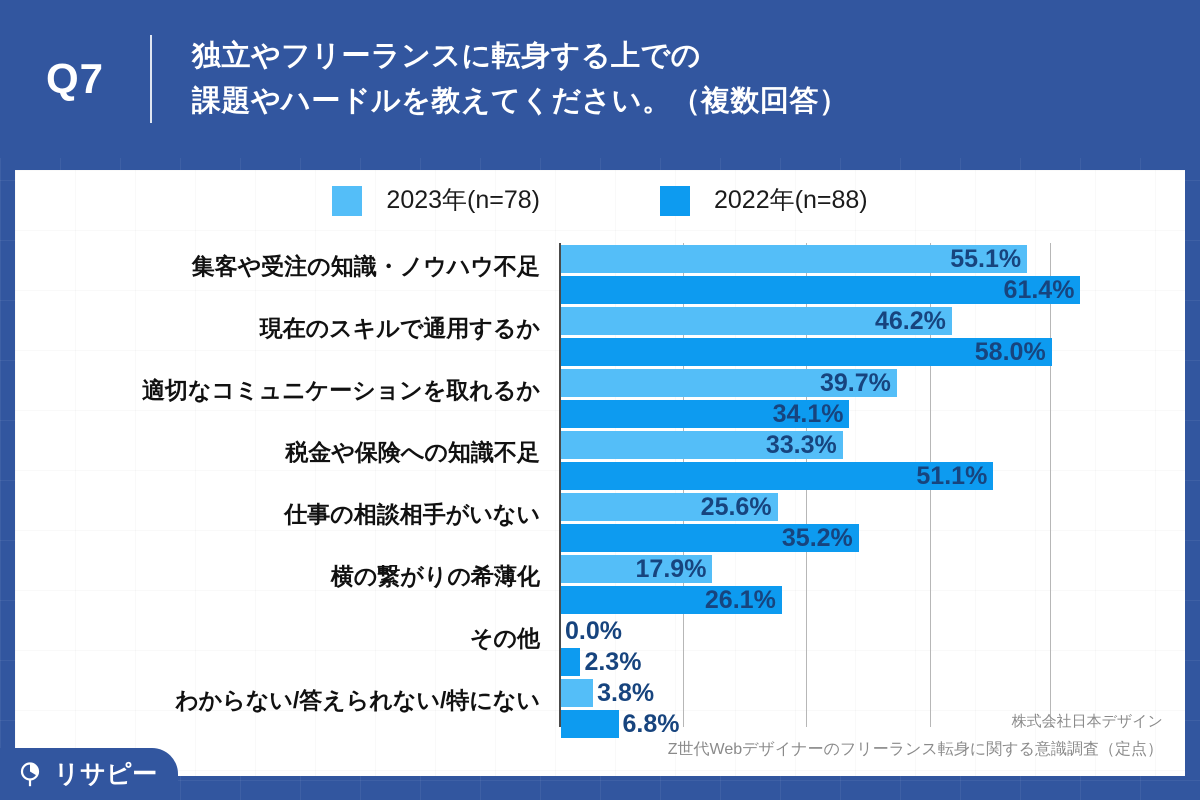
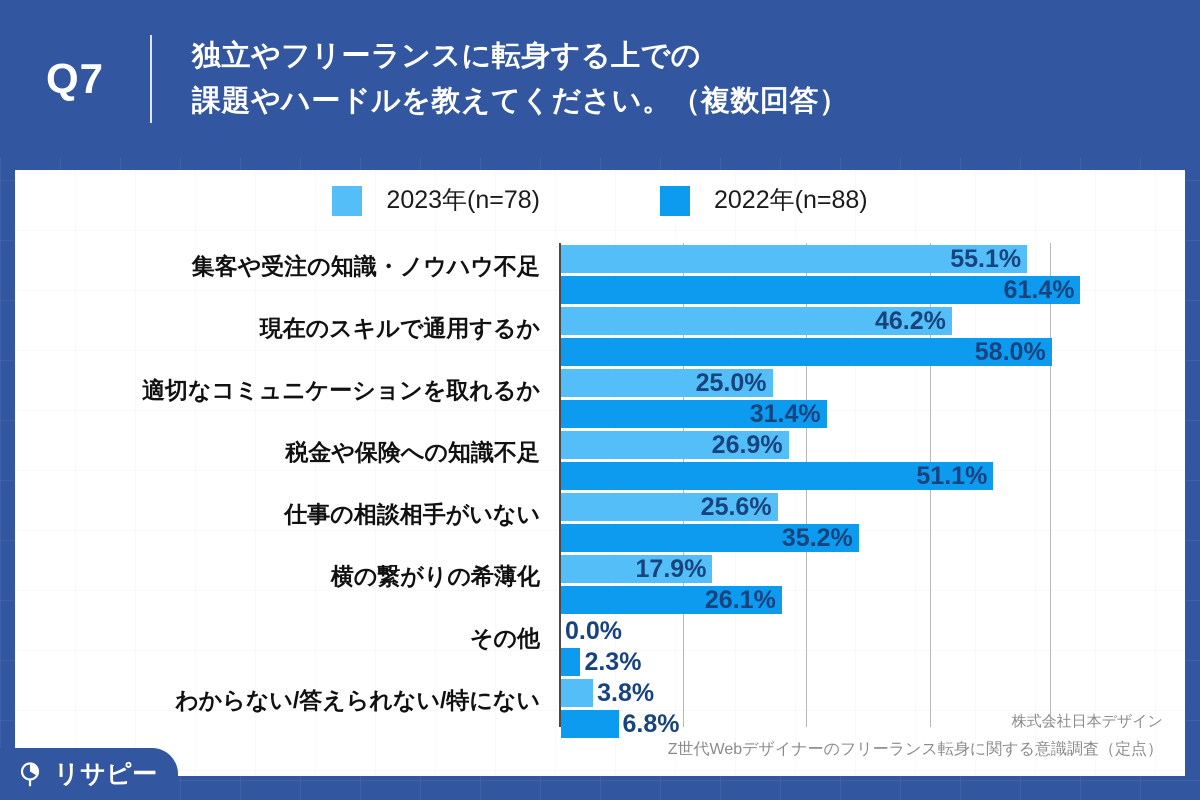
2023年(n=78)/適切なコミュニケーションを取れるか: 39.7% -> 25.0%
2022年(n=88)/適切なコミュニケーションを取れるか: 34.1% -> 31.4%
2023年(n=78)/税金や保険への知識不足: 33.3% -> 26.9%
